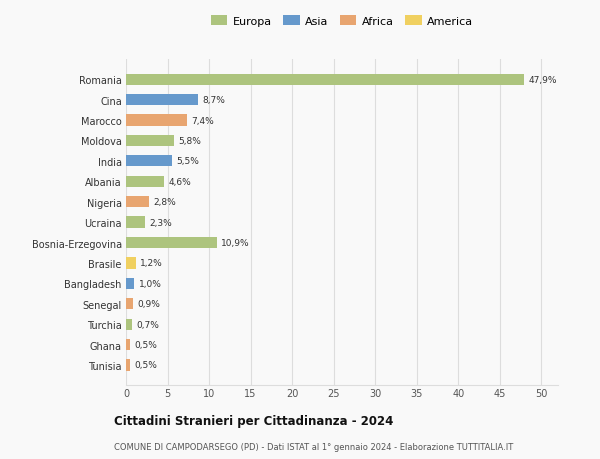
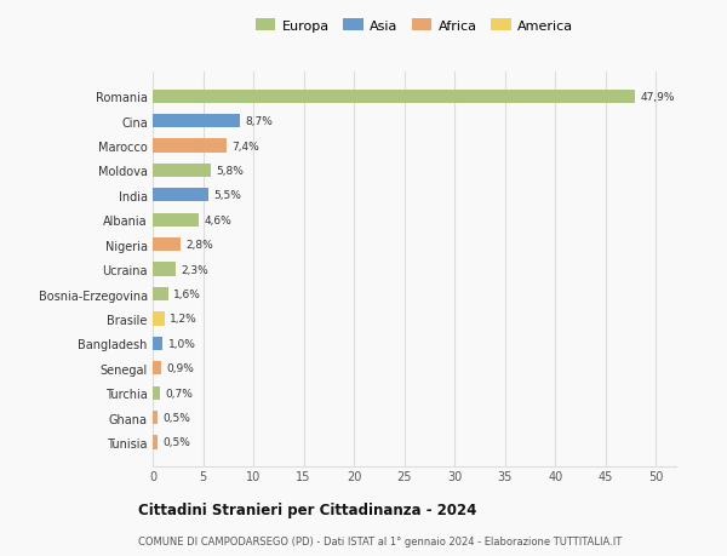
Bosnia-Erzegovina: 10,9% -> 1,6%
